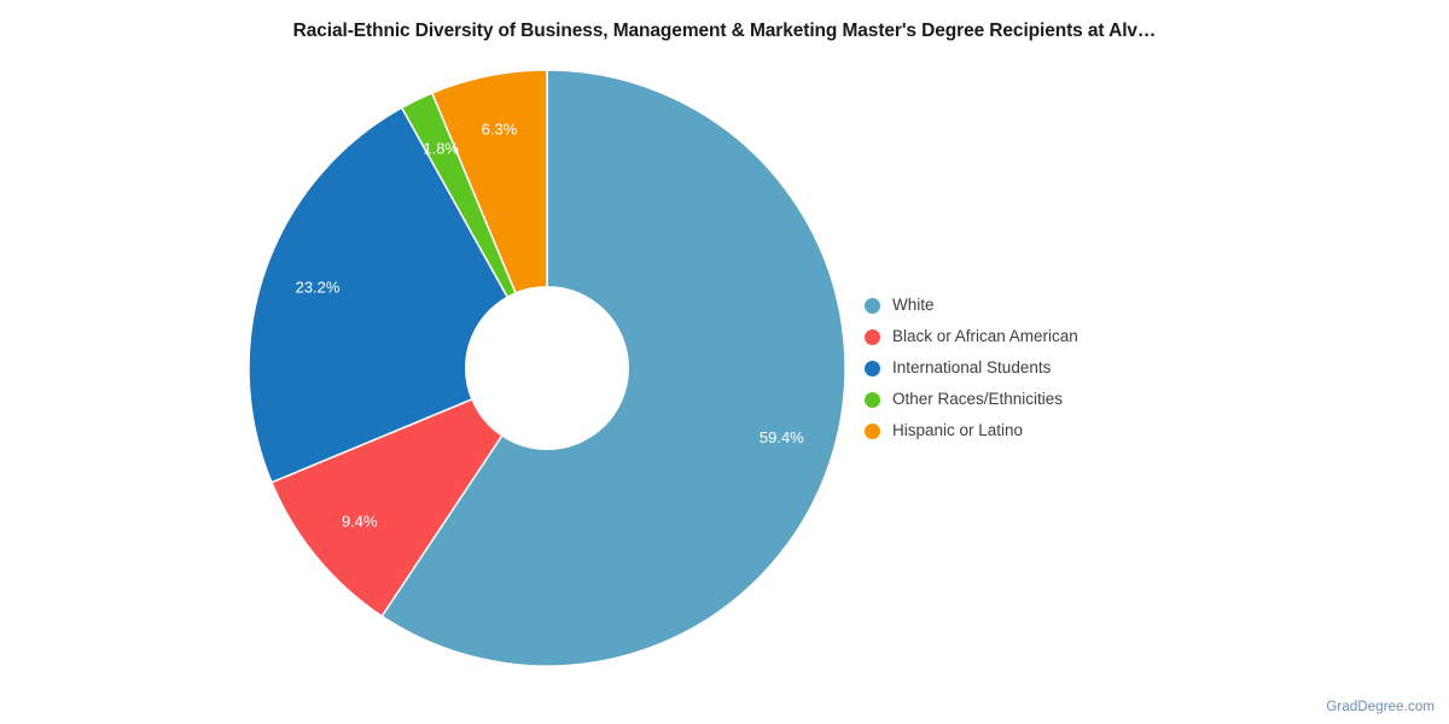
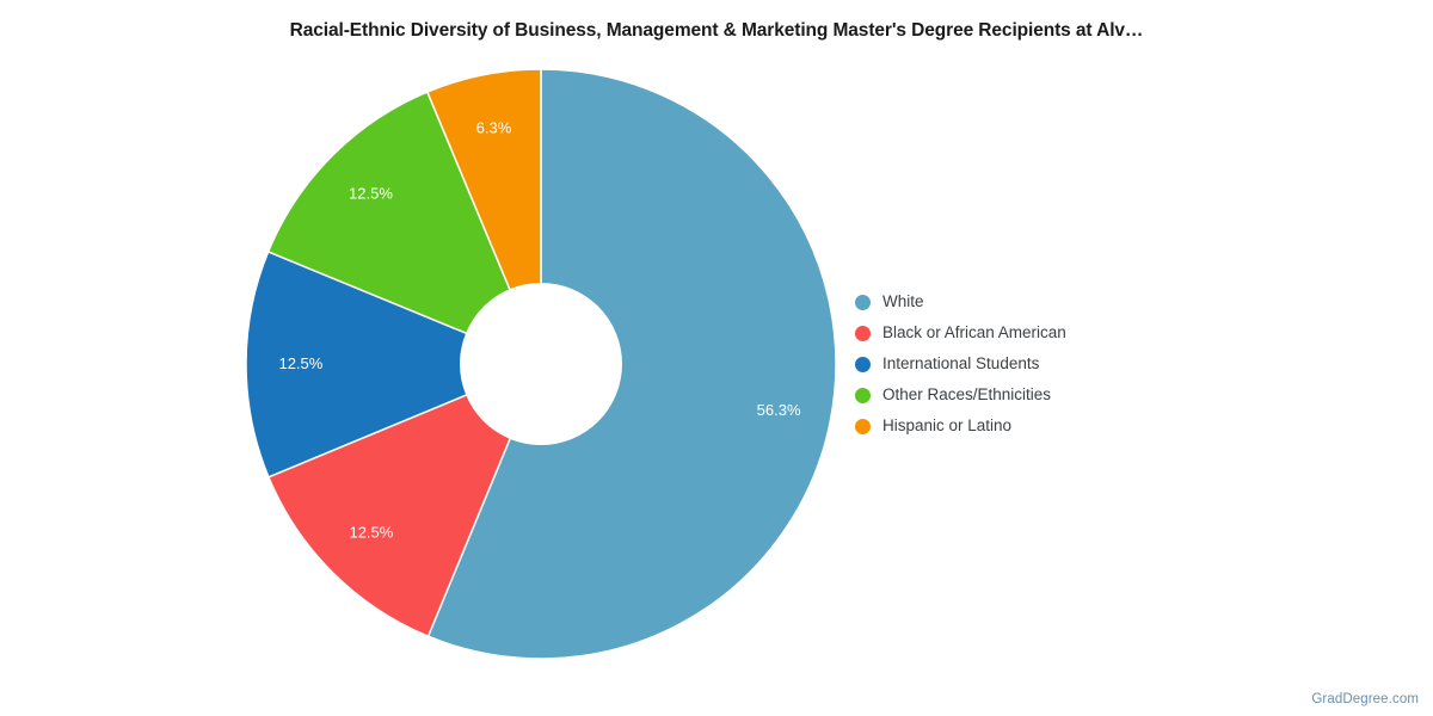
White: 59.4% -> 56.3%
Black or African American: 9.4% -> 12.5%
International Students: 23.2% -> 12.5%
Other Races/Ethnicities: 1.8% -> 12.5%
